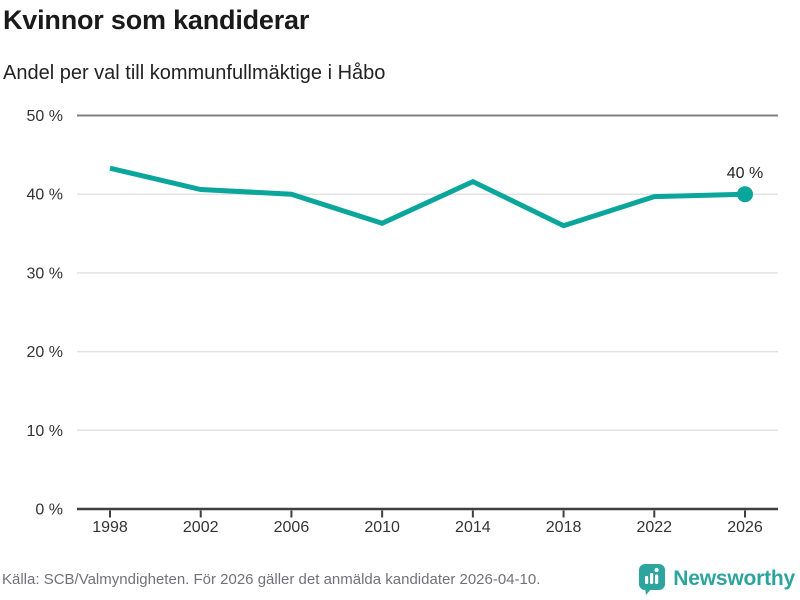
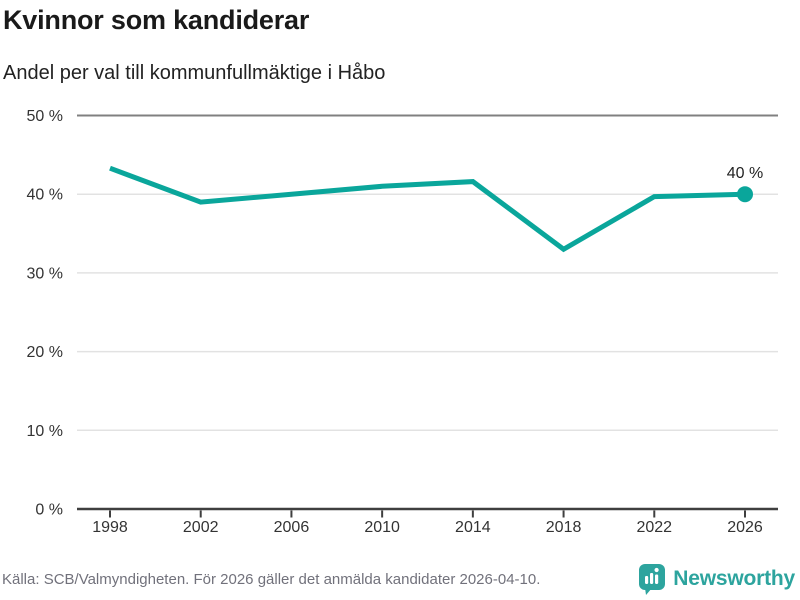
2002: 41% -> 39%
2010: 36% -> 41%
2018: 36% -> 33%
